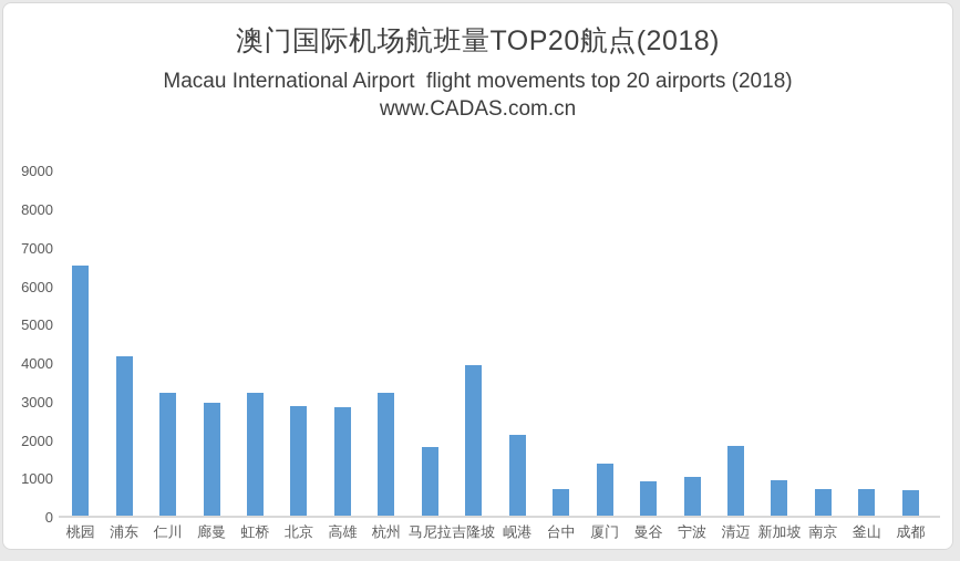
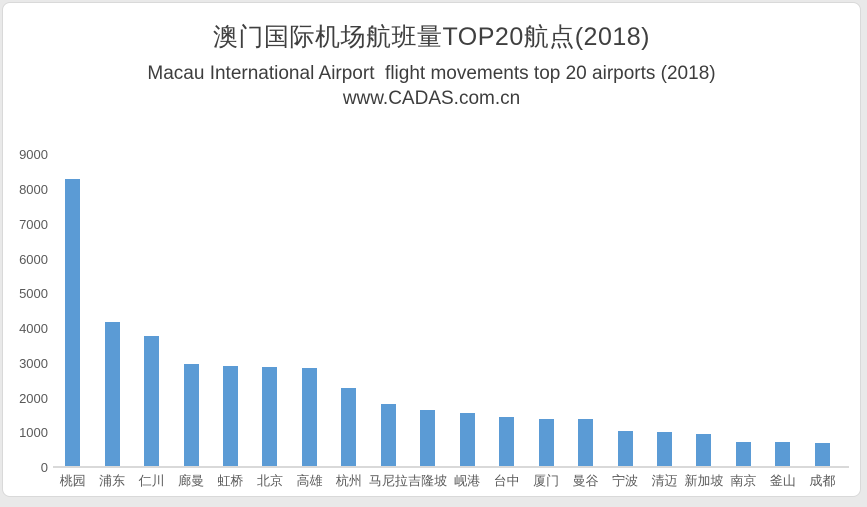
桃园: 6500 -> 8200
仁川: 3200 -> 3700
虹桥: 3200 -> 2900
杭州: 3200 -> 2200
吉隆坡: 3900 -> 1600
岘港: 2100 -> 1500
台中: 700 -> 1400
曼谷: 900 -> 1400
清迈: 1800 -> 1000
